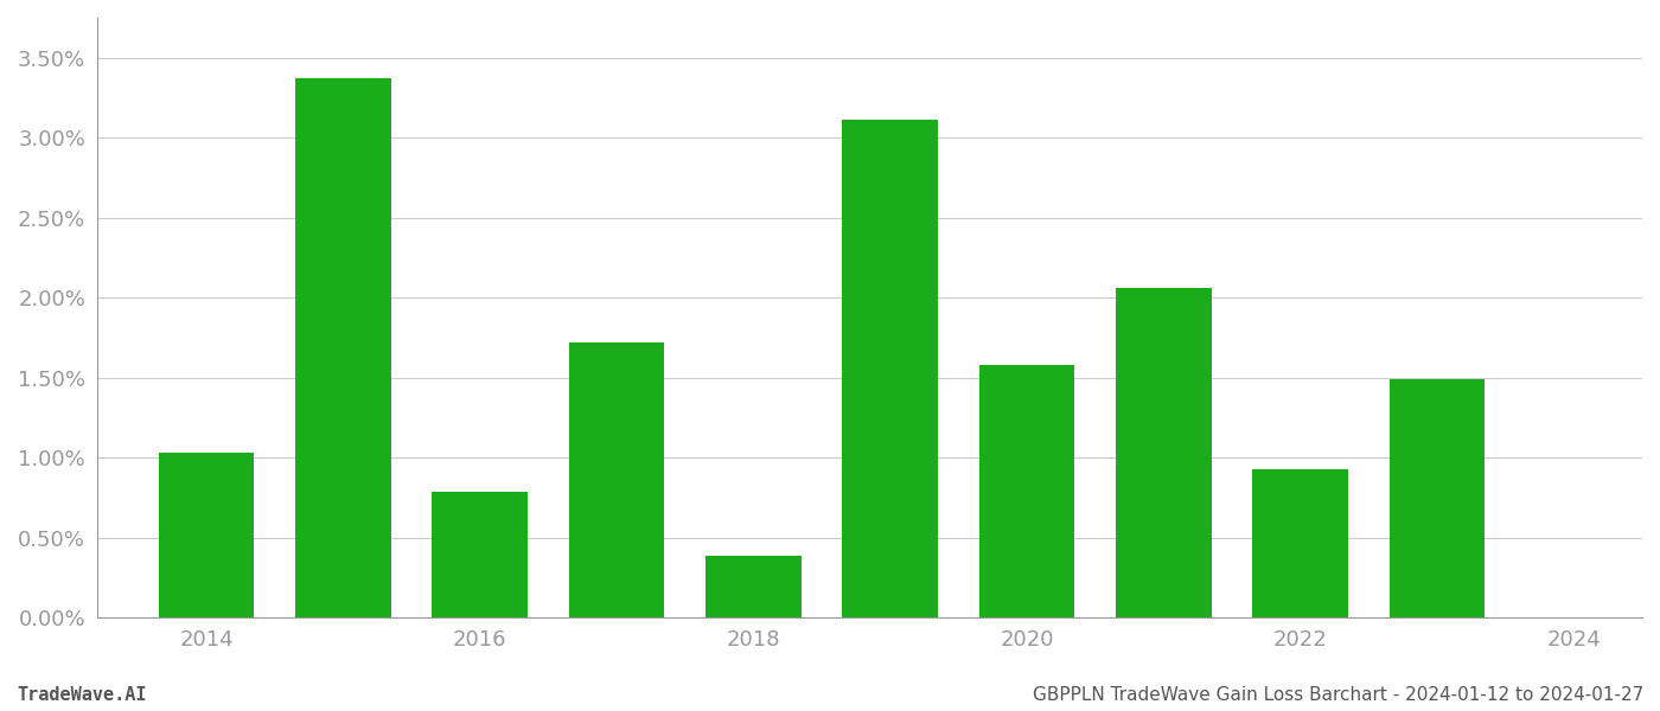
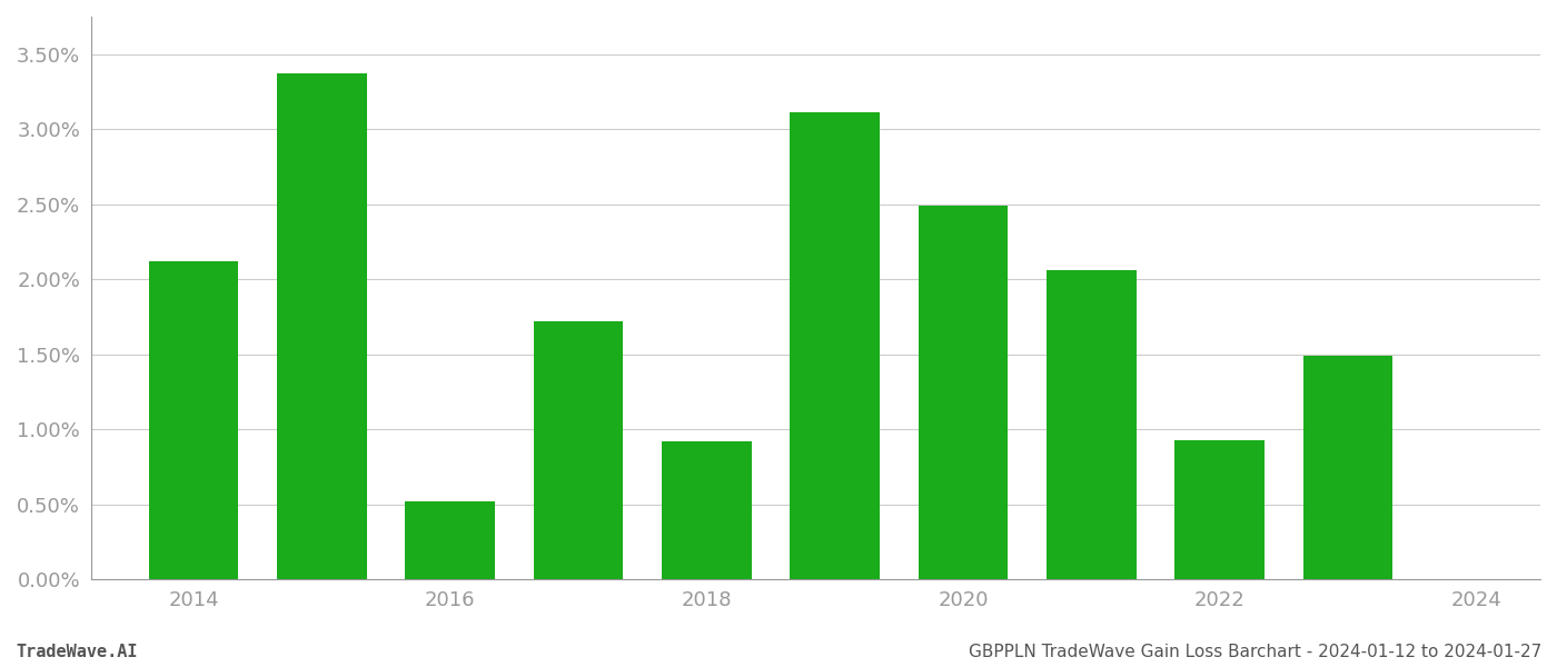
2014: 1.03% -> 2.12%
2016: 0.79% -> 0.52%
2018: 0.39% -> 0.92%
2020: 1.58% -> 2.49%
